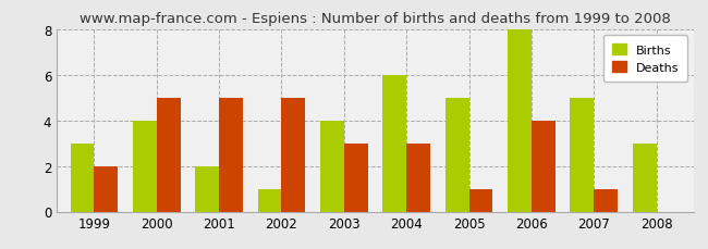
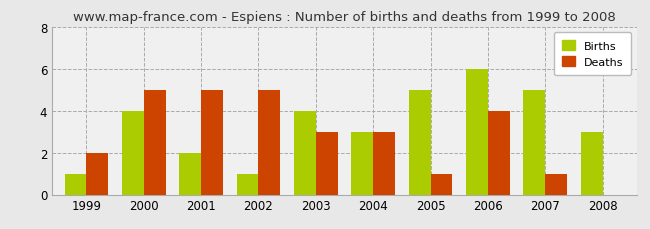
Births/1999: 3 -> 1
Births/2004: 6 -> 3
Births/2006: 8 -> 6
